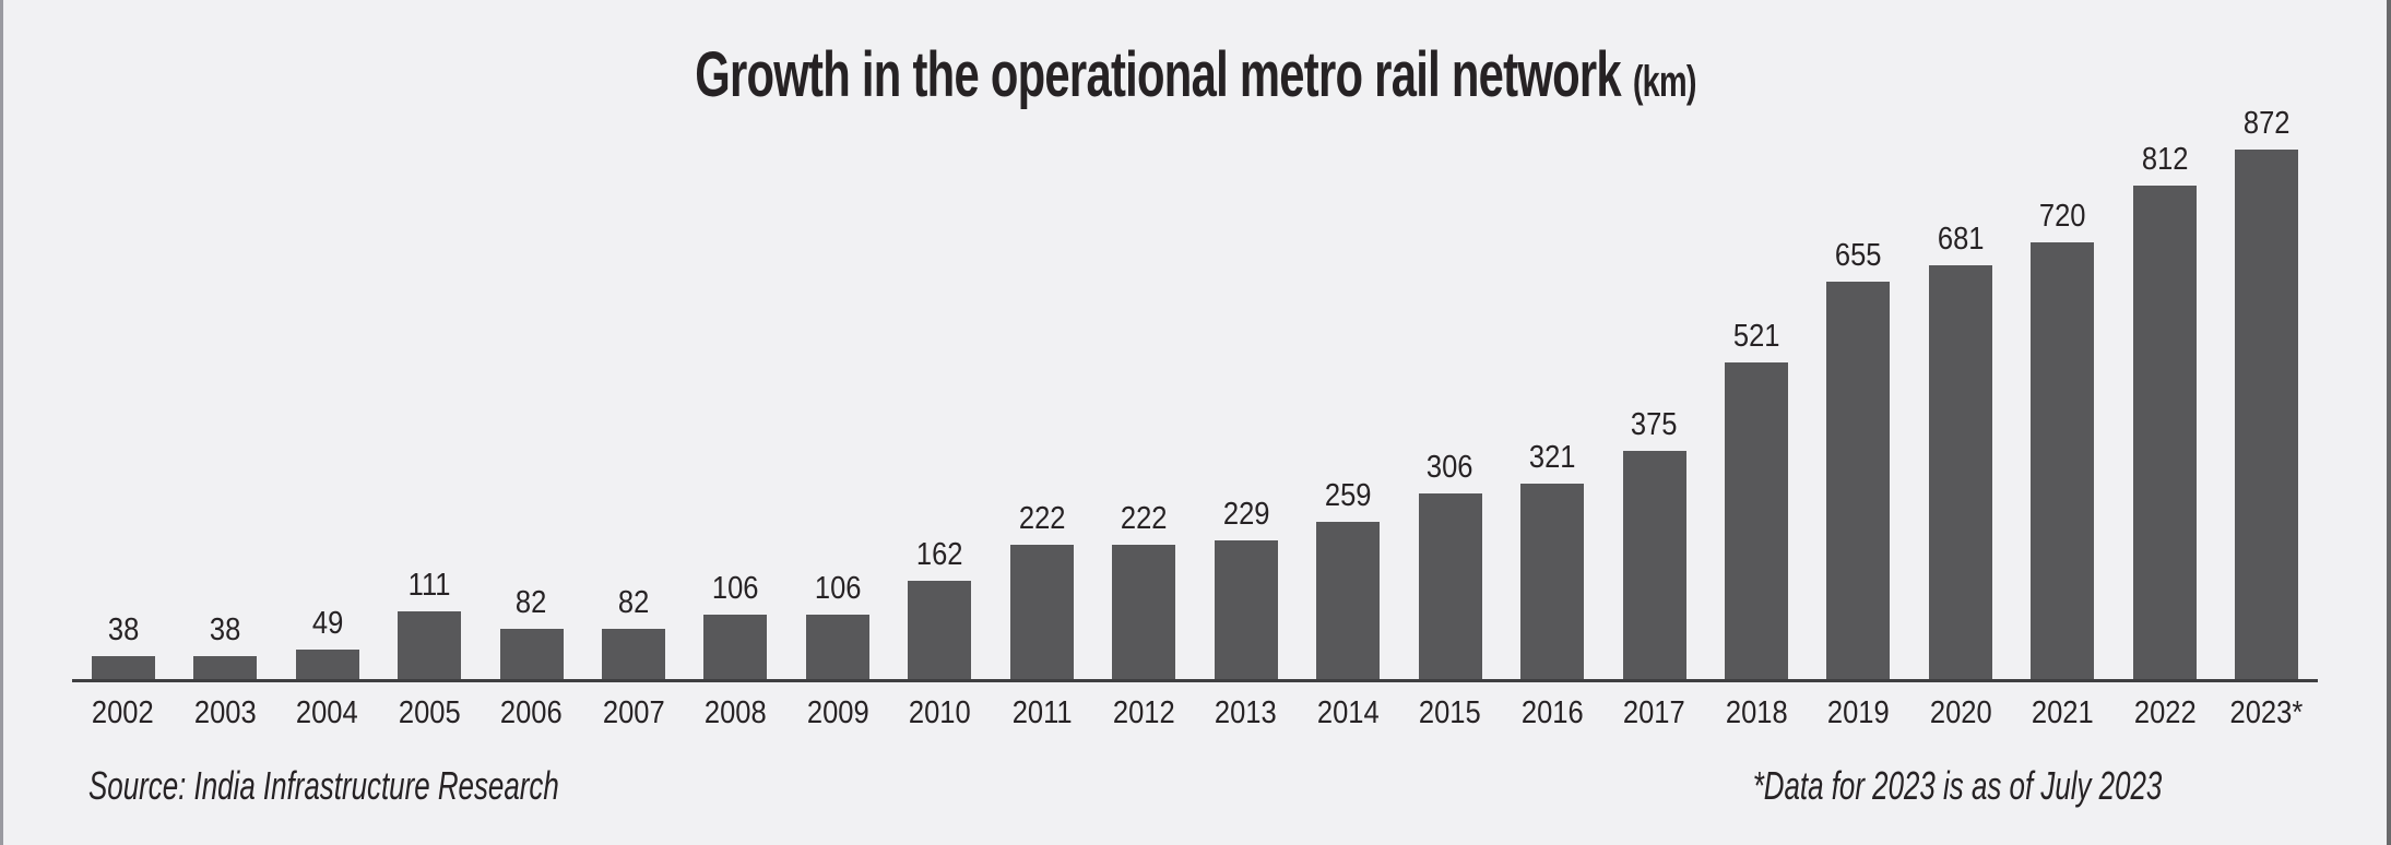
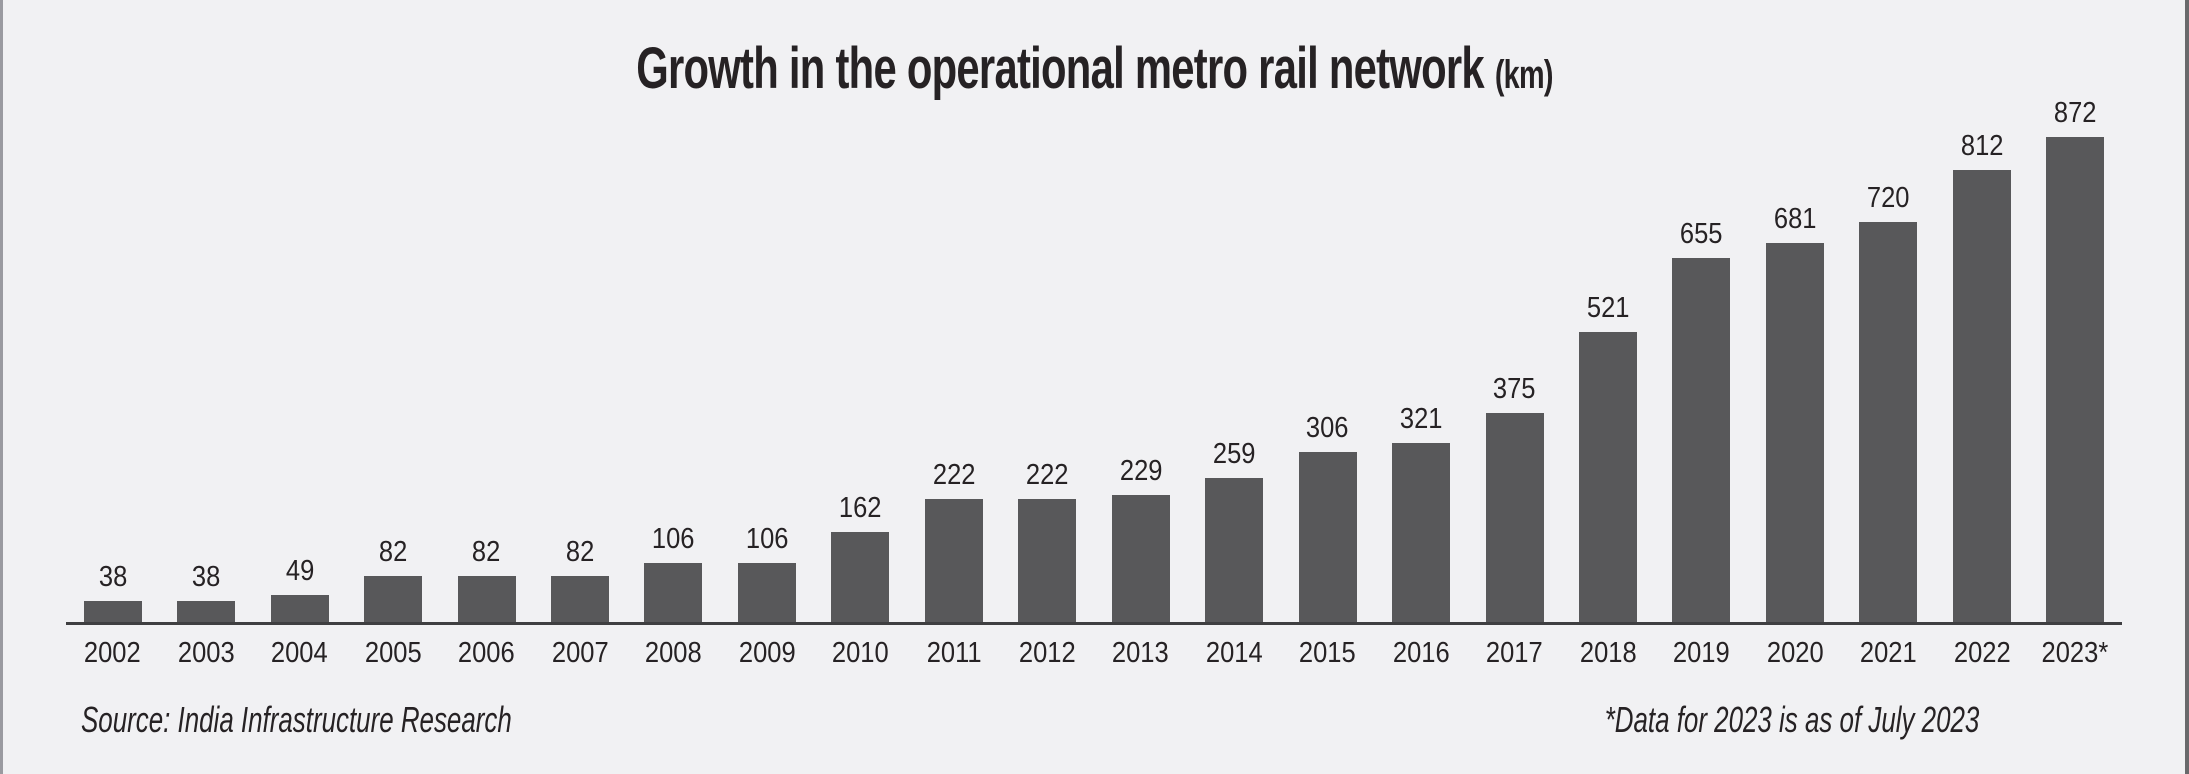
2005: 111 -> 82
